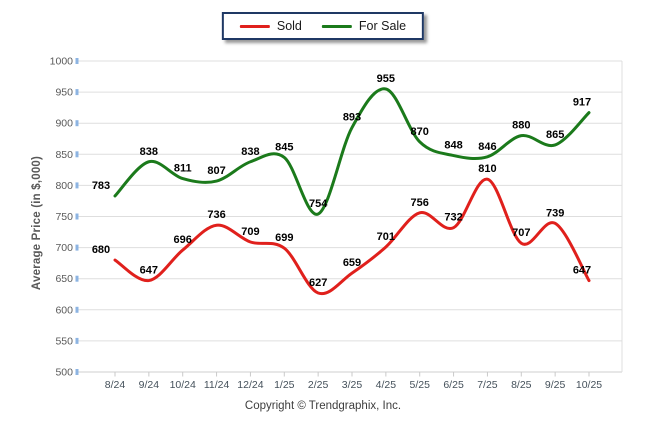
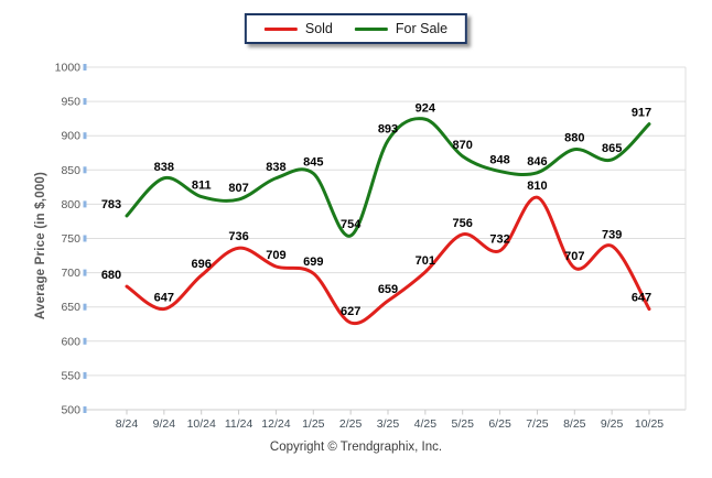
For Sale/4/25: 955 -> 924
